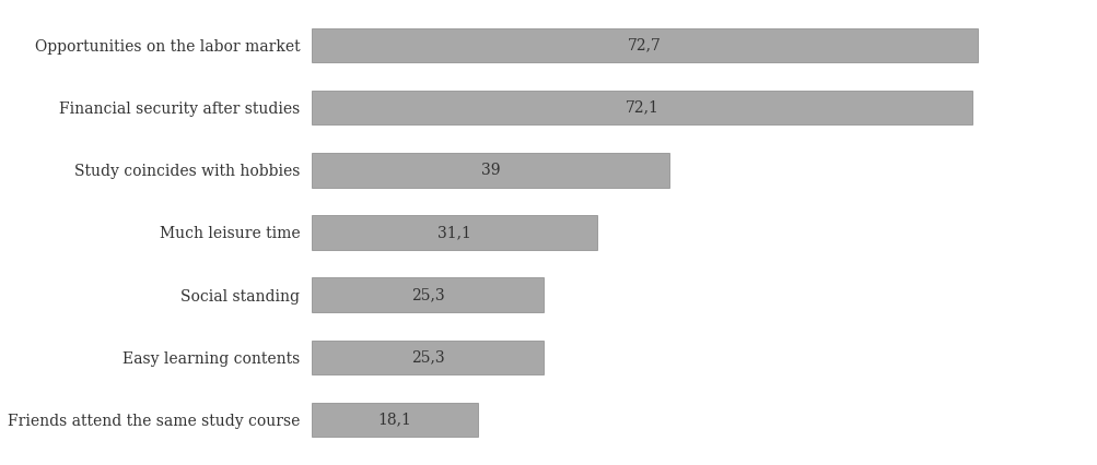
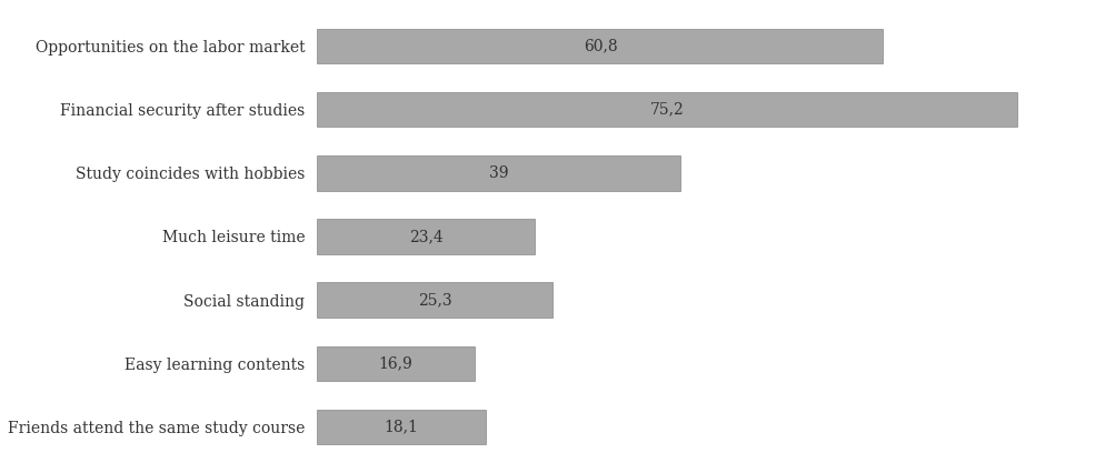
Opportunities on the labor market: 72,7 -> 60,8
Financial security after studies: 72,1 -> 75,2
Much leisure time: 31,1 -> 23,4
Easy learning contents: 25,3 -> 16,9
